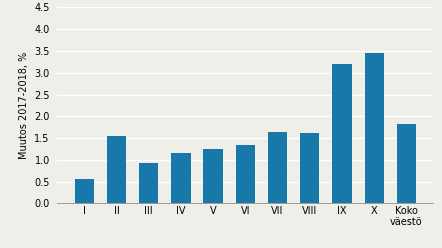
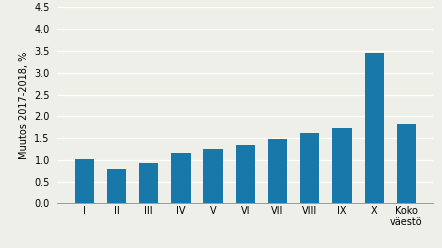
I: 0.55 -> 1.02
II: 1.55 -> 0.78
VII: 1.65 -> 1.47
IX: 3.20 -> 1.73
